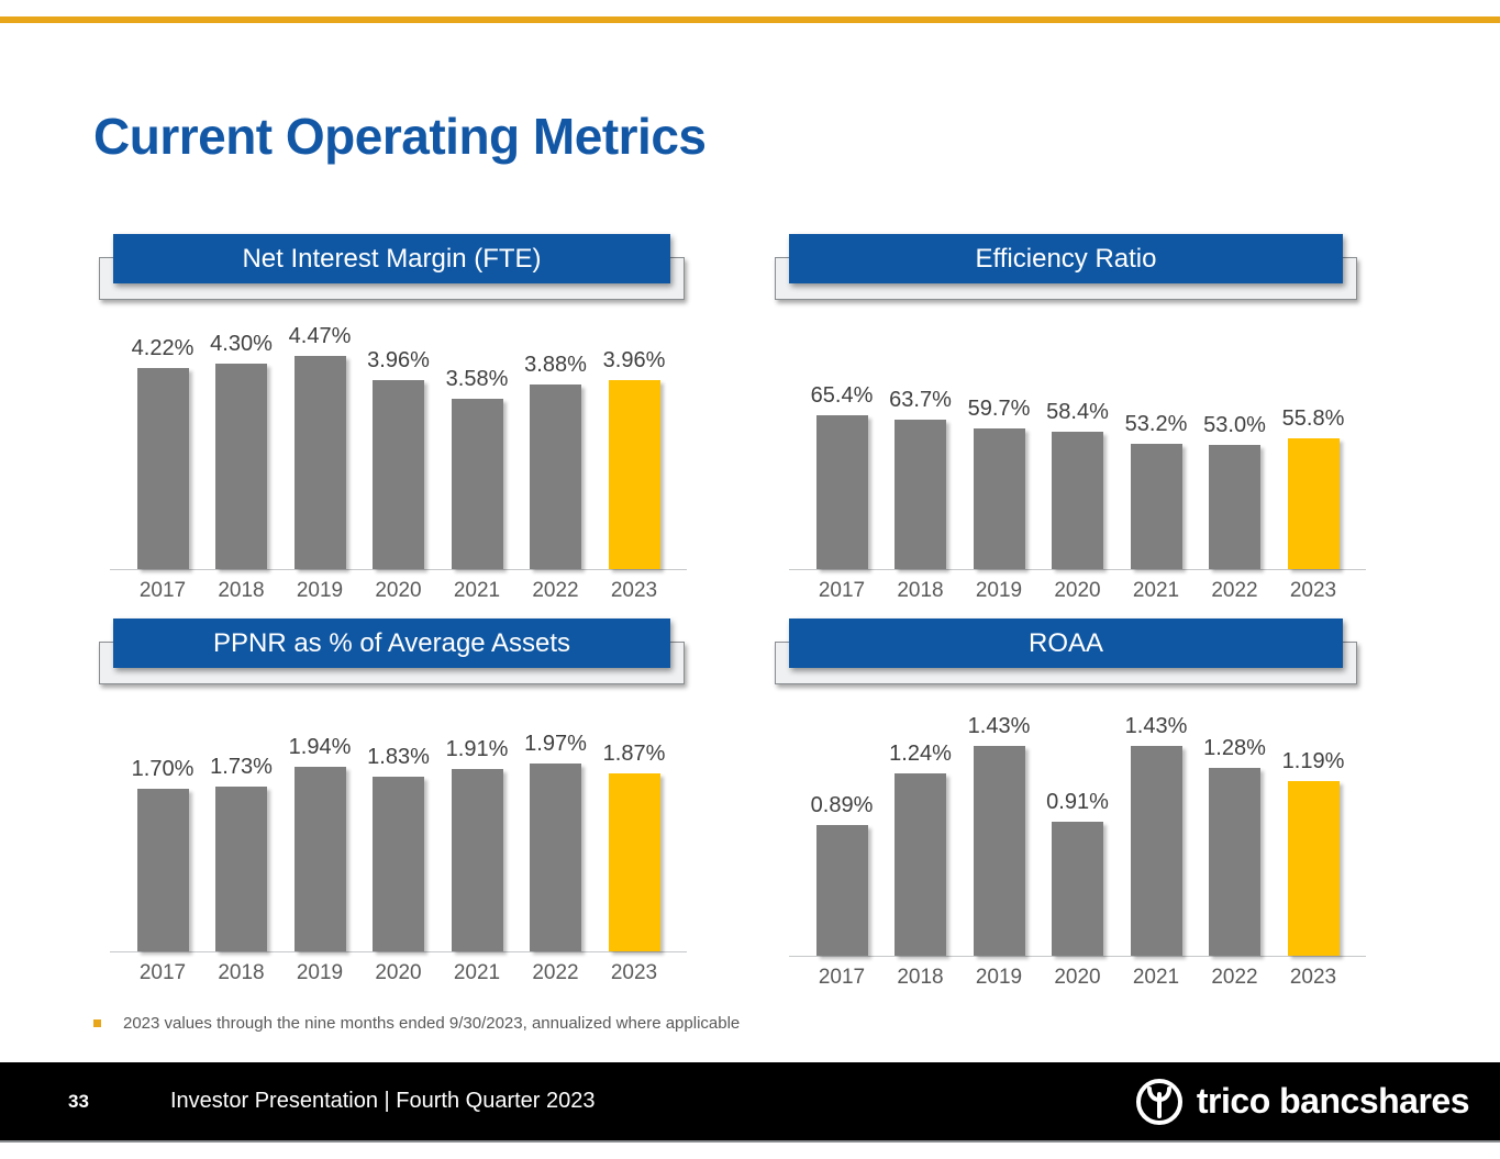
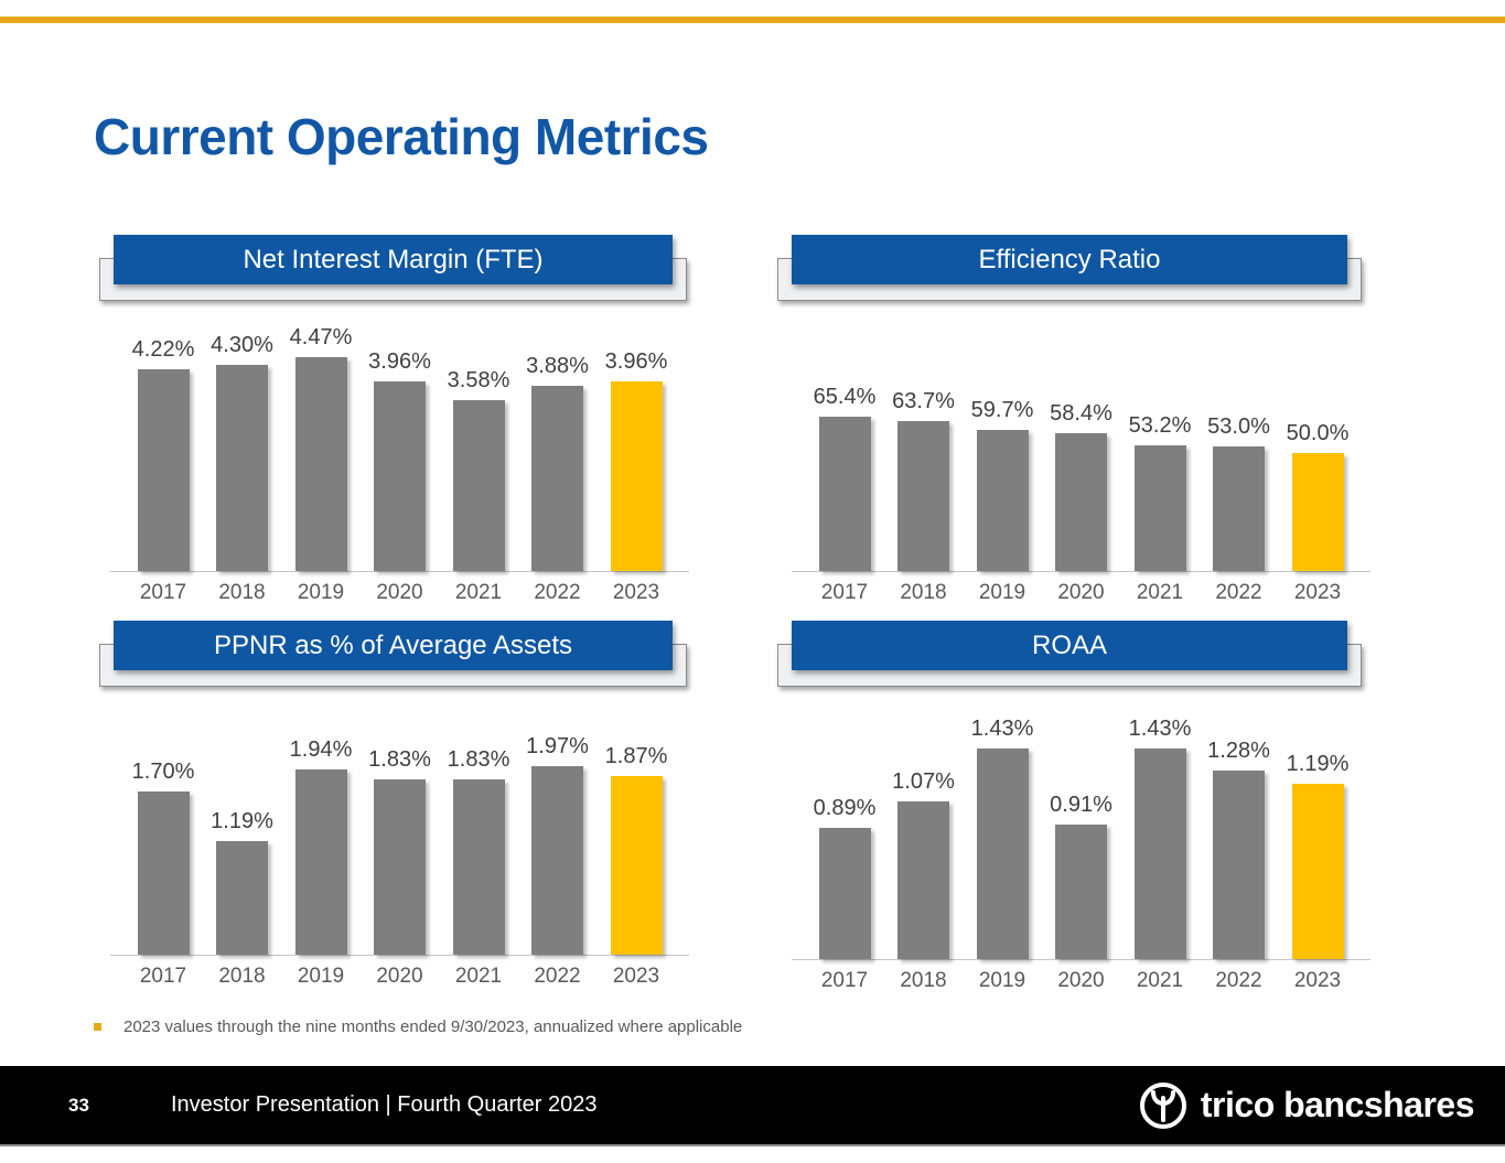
Efficiency Ratio/2023: 55.8% -> 50.0%
PPNR as % of Average Assets/2018: 1.73% -> 1.19%
PPNR as % of Average Assets/2021: 1.91% -> 1.83%
ROAA/2018: 1.24% -> 1.07%
